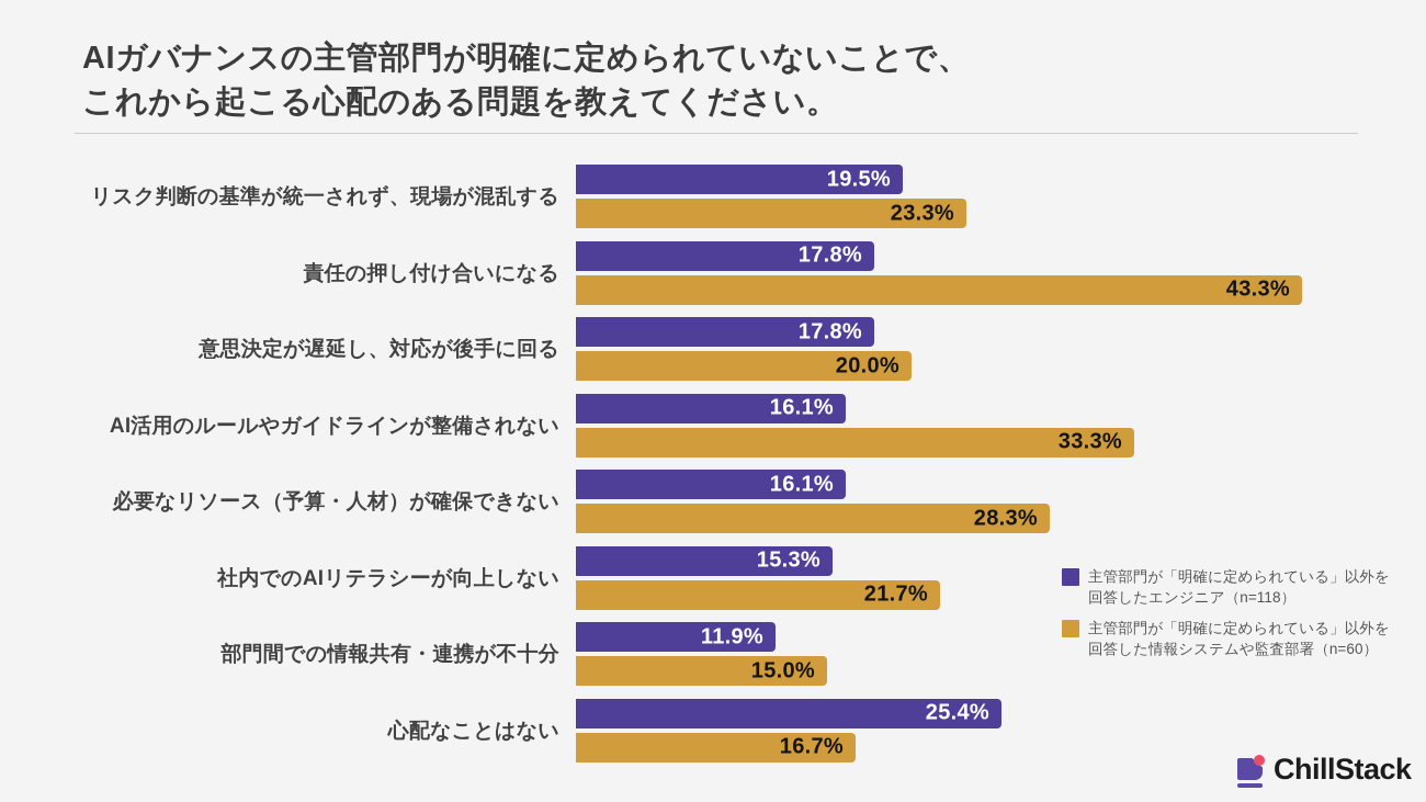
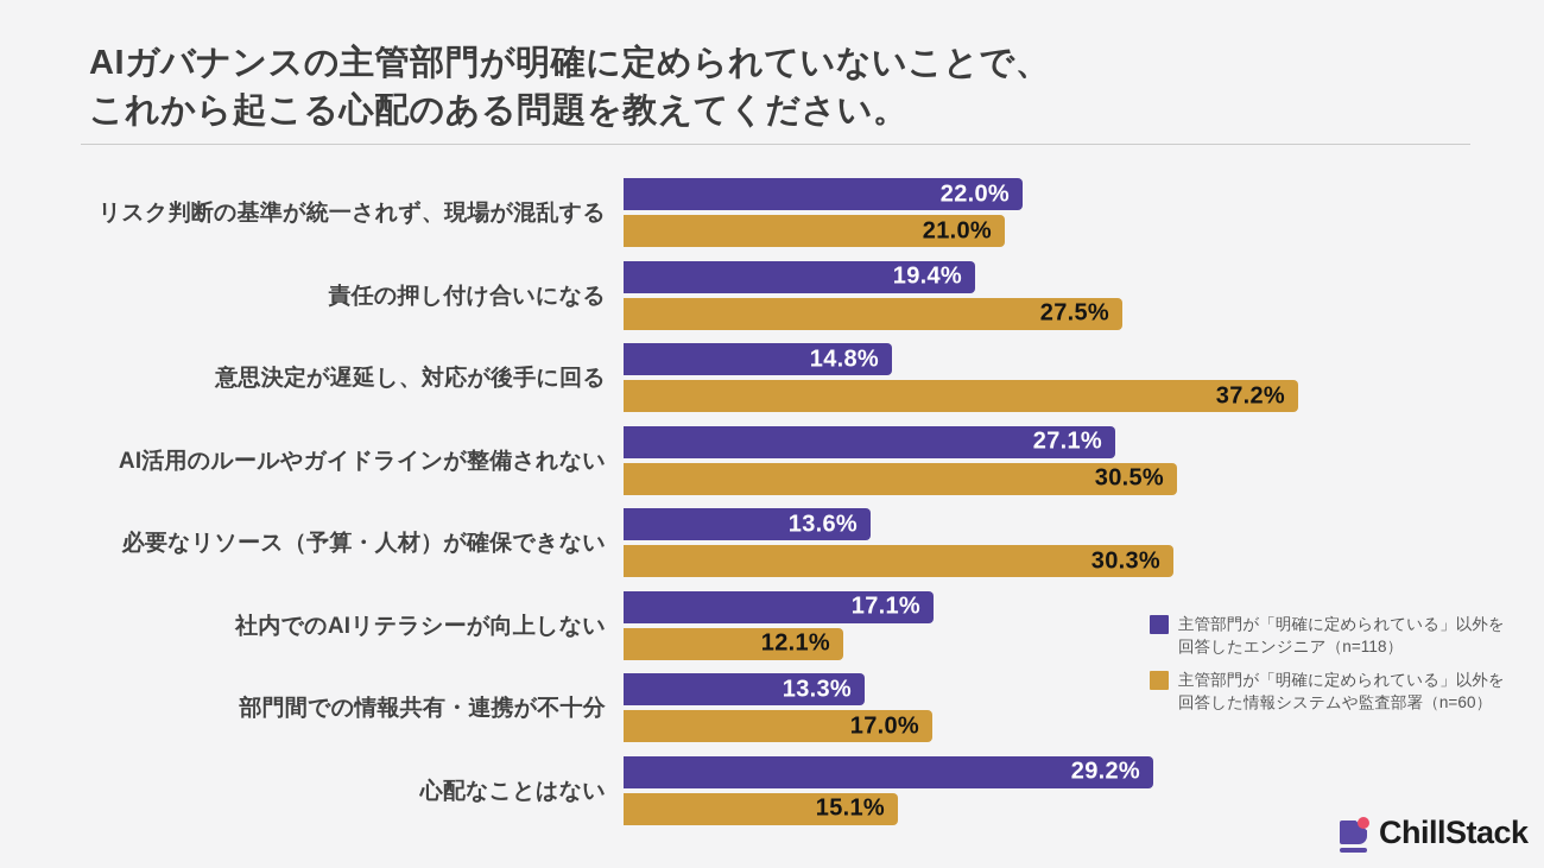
主管部門が「明確に定められている」以外を回答したエンジニア（n=118）/リスク判断の基準が統一されず、現場が混乱する: 19.5% -> 22.0%
主管部門が「明確に定められている」以外を回答した情報システムや監査部署（n=60）/リスク判断の基準が統一されず、現場が混乱する: 23.3% -> 21.0%
主管部門が「明確に定められている」以外を回答したエンジニア（n=118）/責任の押し付け合いになる: 17.8% -> 19.4%
主管部門が「明確に定められている」以外を回答した情報システムや監査部署（n=60）/責任の押し付け合いになる: 43.3% -> 27.5%
主管部門が「明確に定められている」以外を回答したエンジニア（n=118）/意思決定が遅延し、対応が後手に回る: 17.8% -> 14.8%
主管部門が「明確に定められている」以外を回答した情報システムや監査部署（n=60）/意思決定が遅延し、対応が後手に回る: 20.0% -> 37.2%
主管部門が「明確に定められている」以外を回答したエンジニア（n=118）/AI活用のルールやガイドラインが整備されない: 16.1% -> 27.1%
主管部門が「明確に定められている」以外を回答した情報システムや監査部署（n=60）/AI活用のルールやガイドラインが整備されない: 33.3% -> 30.5%
主管部門が「明確に定められている」以外を回答したエンジニア（n=118）/必要なリソース（予算・人材）が確保できない: 16.1% -> 13.6%
主管部門が「明確に定められている」以外を回答した情報システムや監査部署（n=60）/必要なリソース（予算・人材）が確保できない: 28.3% -> 30.3%
主管部門が「明確に定められている」以外を回答したエンジニア（n=118）/社内でのAIリテラシーが向上しない: 15.3% -> 17.1%
主管部門が「明確に定められている」以外を回答した情報システムや監査部署（n=60）/社内でのAIリテラシーが向上しない: 21.7% -> 12.1%
主管部門が「明確に定められている」以外を回答したエンジニア（n=118）/部門間での情報共有・連携が不十分: 11.9% -> 13.3%
主管部門が「明確に定められている」以外を回答した情報システムや監査部署（n=60）/部門間での情報共有・連携が不十分: 15.0% -> 17.0%
主管部門が「明確に定められている」以外を回答したエンジニア（n=118）/心配なことはない: 25.4% -> 29.2%
主管部門が「明確に定められている」以外を回答した情報システムや監査部署（n=60）/心配なことはない: 16.7% -> 15.1%
